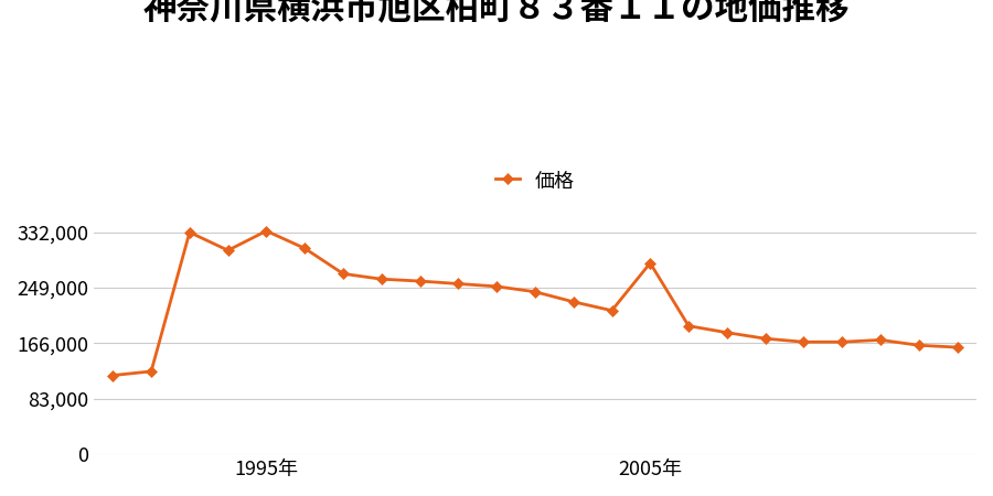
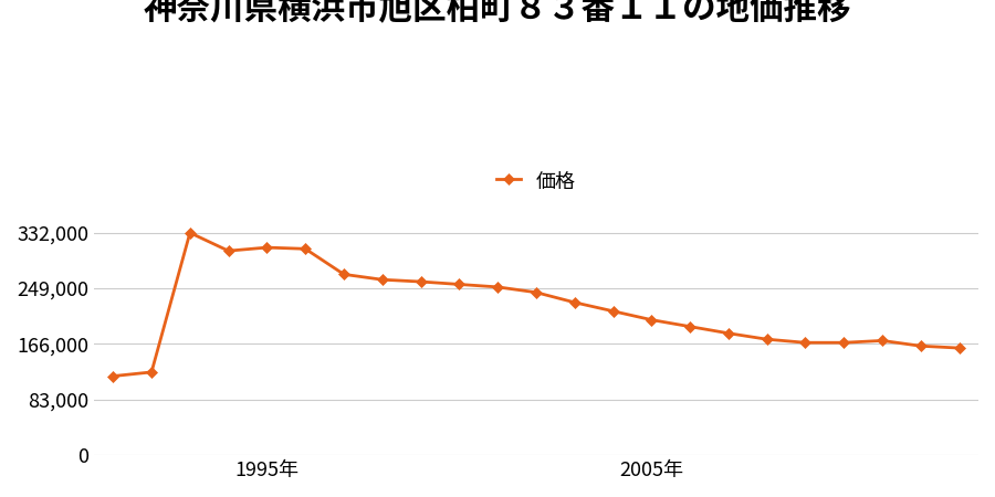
1995年: 334,000 -> 310,000
2005年: 286,000 -> 202,000
